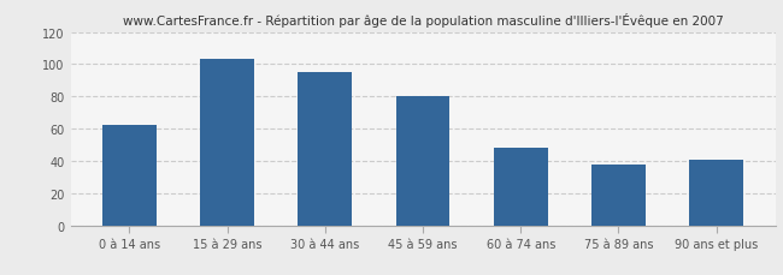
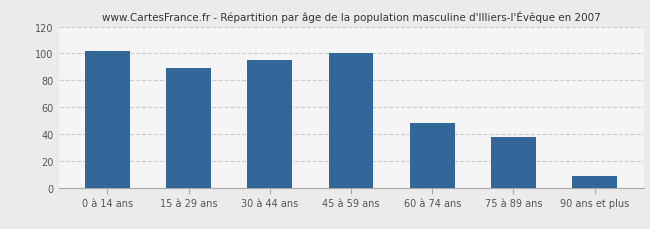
0 à 14 ans: 62 -> 102
15 à 29 ans: 103 -> 89
45 à 59 ans: 80 -> 100
90 ans et plus: 41 -> 9
